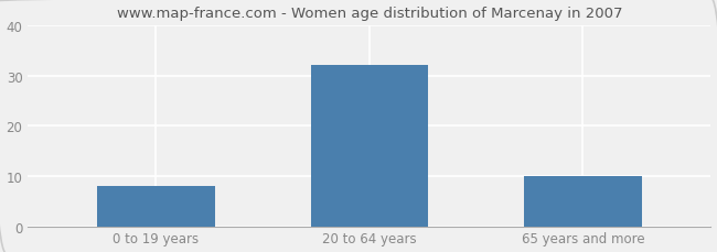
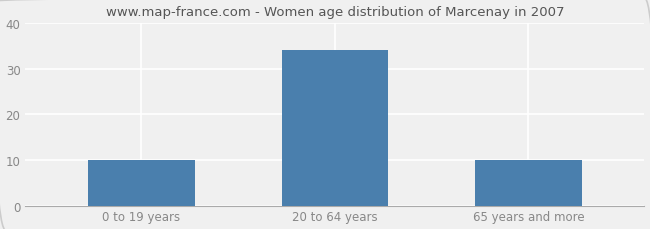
0 to 19 years: 8 -> 10
20 to 64 years: 32 -> 34
